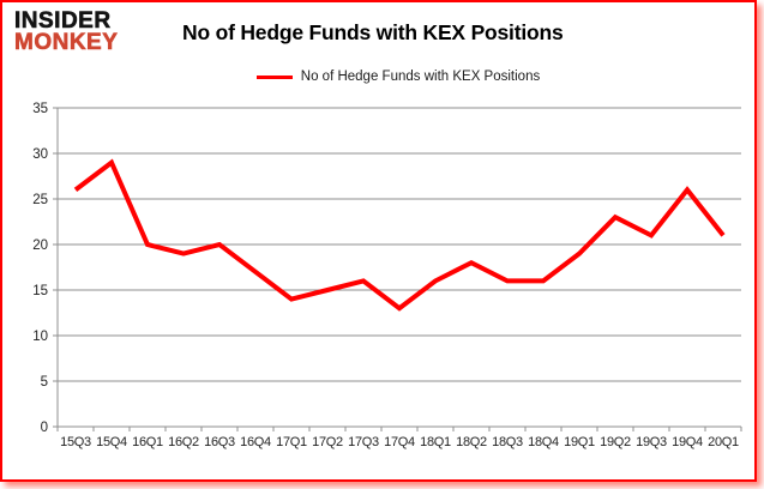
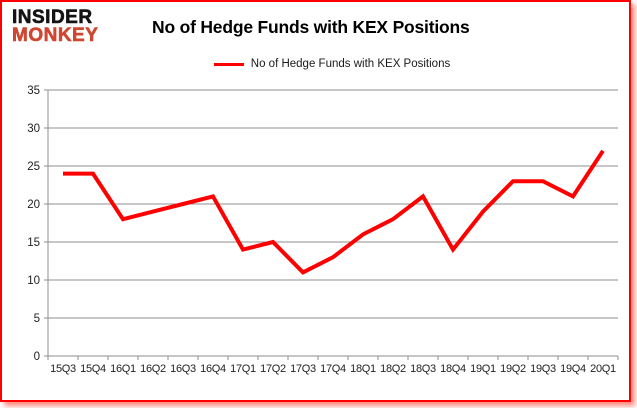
15Q3: 26 -> 24
15Q4: 29 -> 24
16Q1: 20 -> 18
16Q4: 17 -> 21
17Q3: 16 -> 11
18Q3: 16 -> 21
18Q4: 16 -> 14
19Q3: 21 -> 23
19Q4: 26 -> 21
20Q1: 21 -> 27
